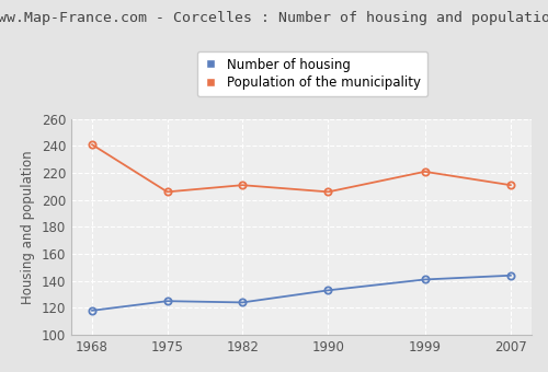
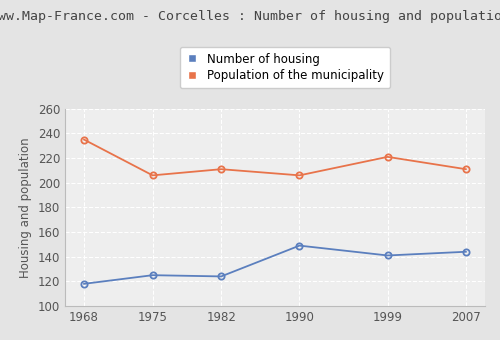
Population of the municipality/1968: 241 -> 235
Number of housing/1990: 133 -> 149
